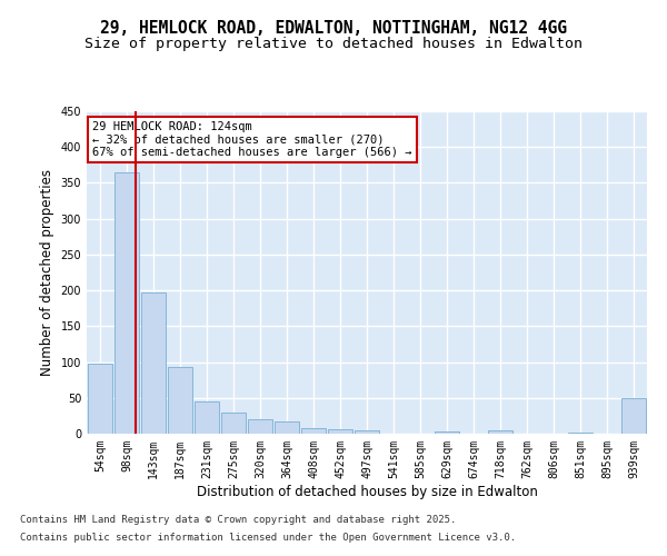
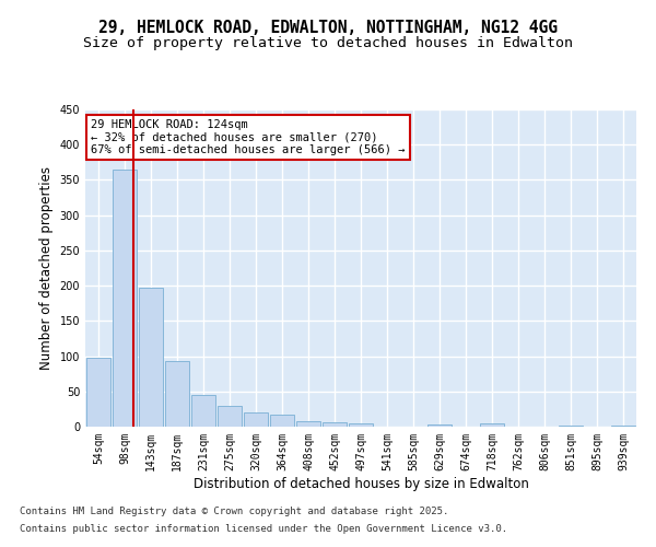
939sqm: 50 -> 2
